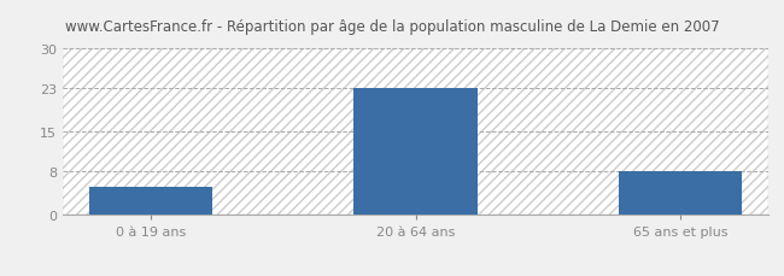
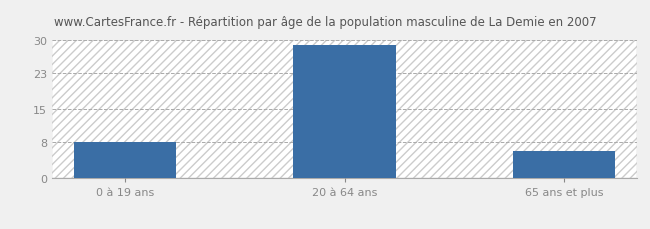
0 à 19 ans: 5 -> 8
20 à 64 ans: 23 -> 29
65 ans et plus: 8 -> 6
